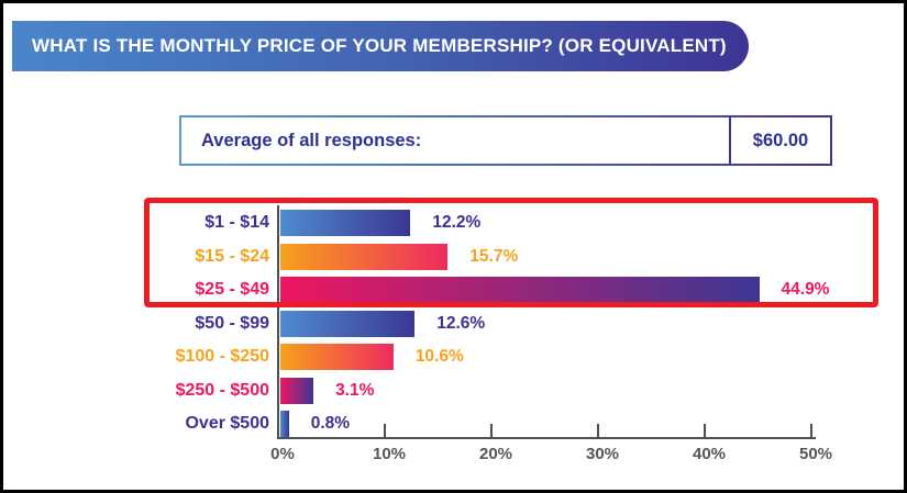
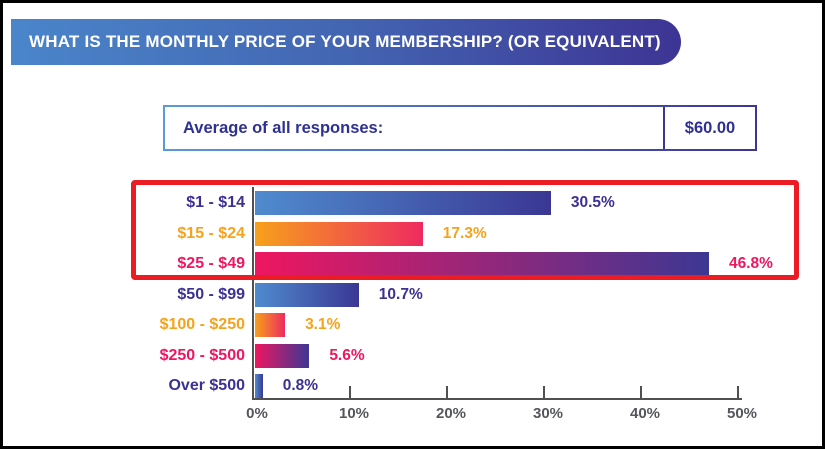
$1 - $14: 12.2% -> 30.5%
$15 - $24: 15.7% -> 17.3%
$25 - $49: 44.9% -> 46.8%
$50 - $99: 12.6% -> 10.7%
$100 - $250: 10.6% -> 3.1%
$250 - $500: 3.1% -> 5.6%
